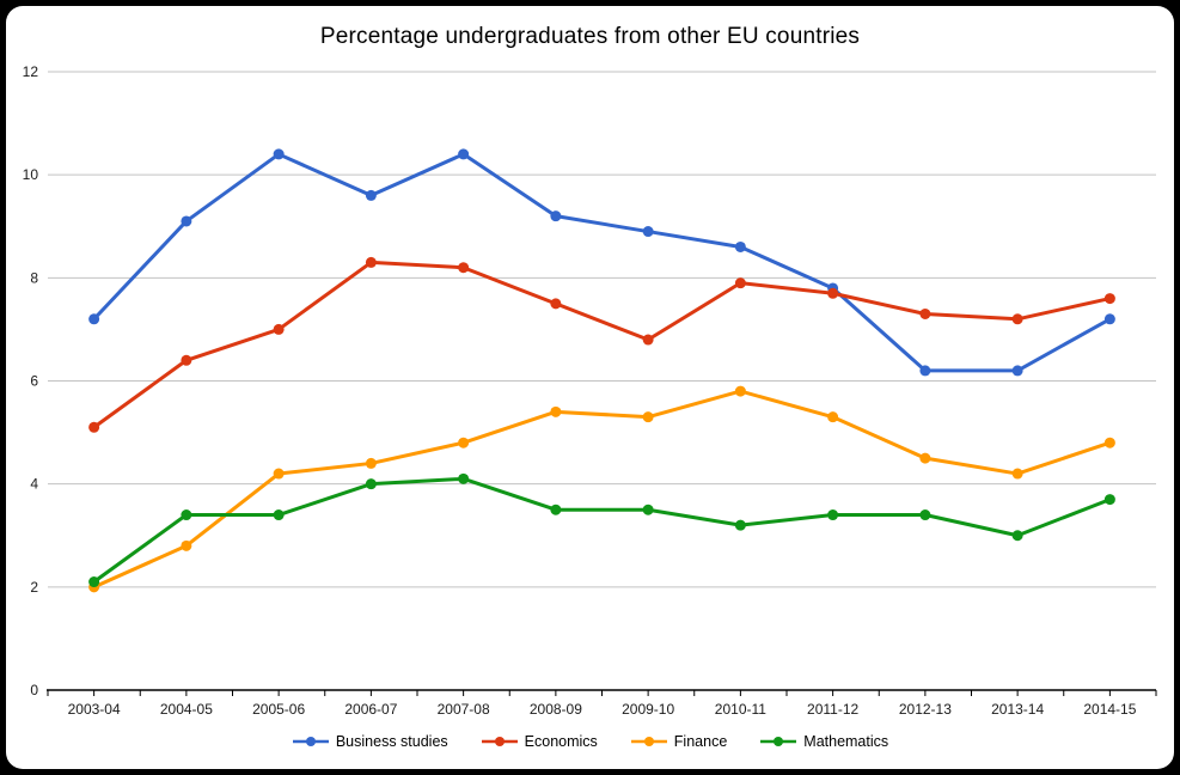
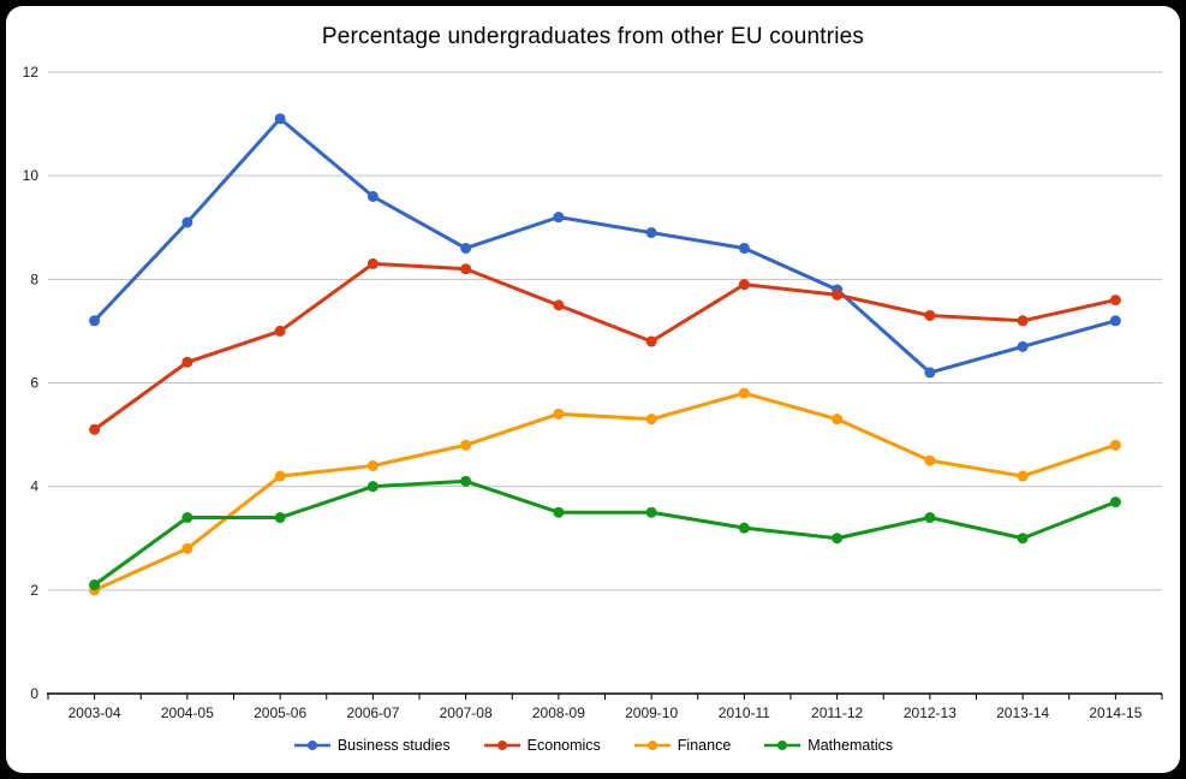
Business studies/2005-06: 10.4 -> 11.1
Business studies/2007-08: 10.4 -> 8.6
Mathematics/2011-12: 3.4 -> 3.0
Business studies/2013-14: 6.2 -> 6.7
